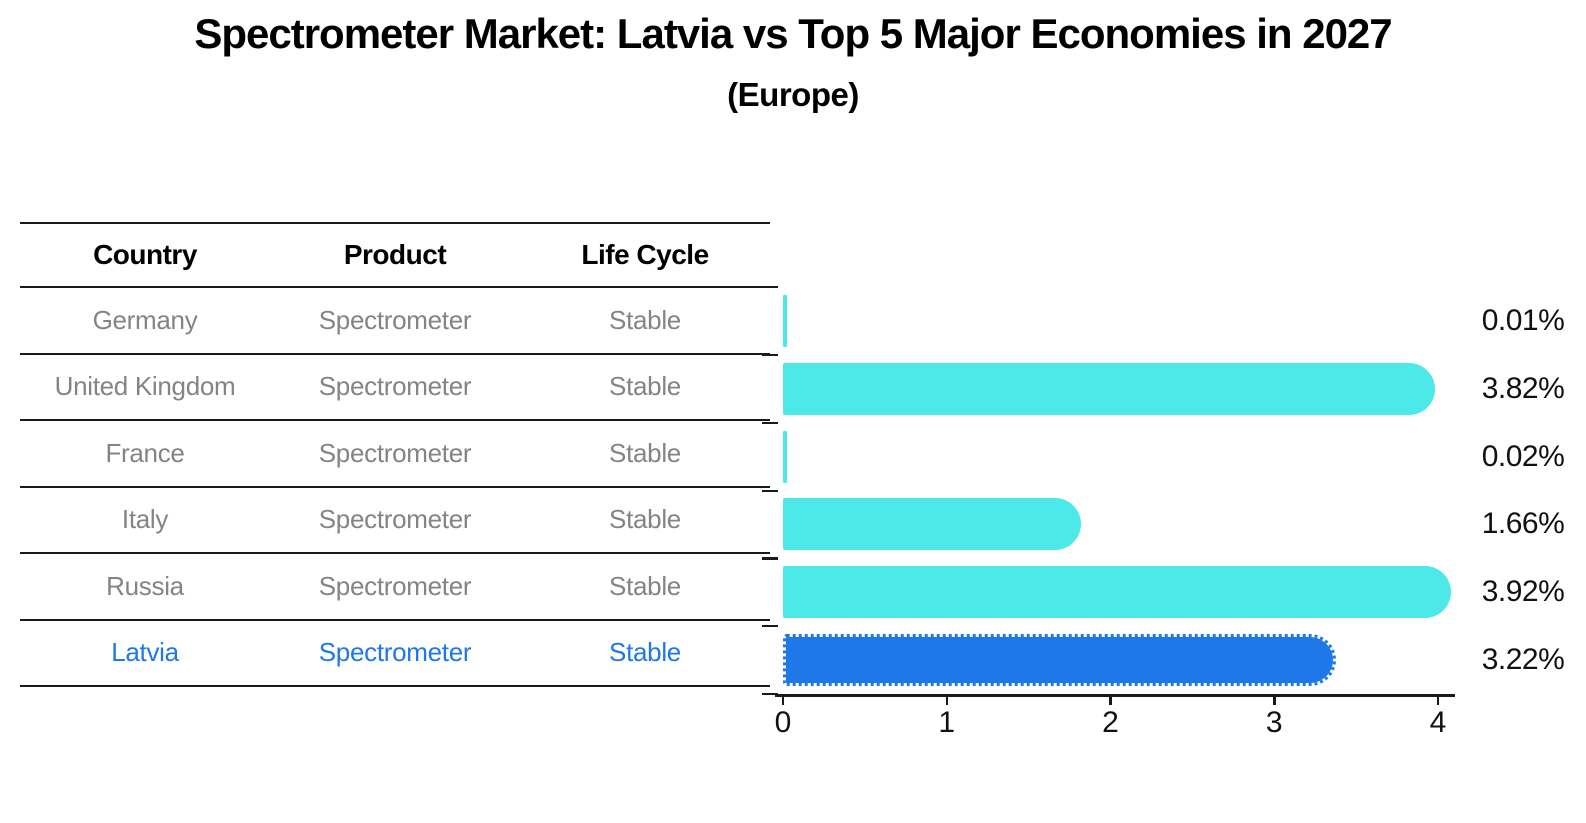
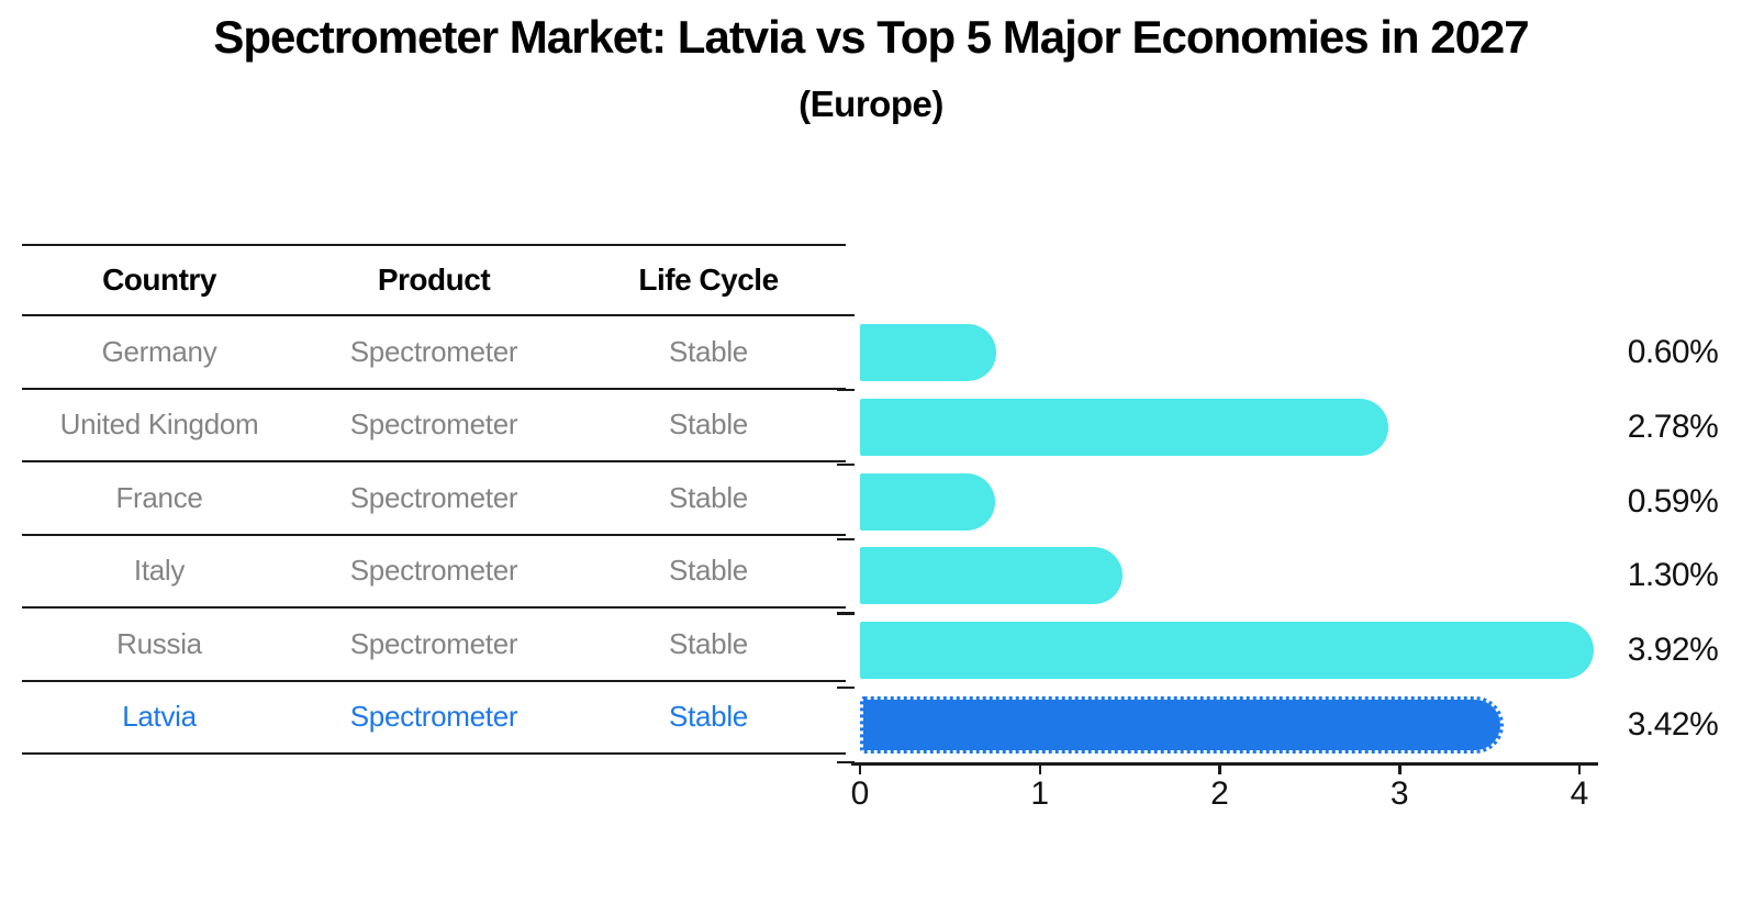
Germany: 0.01% -> 0.60%
United Kingdom: 3.82% -> 2.78%
France: 0.02% -> 0.59%
Italy: 1.66% -> 1.30%
Latvia: 3.22% -> 3.42%
